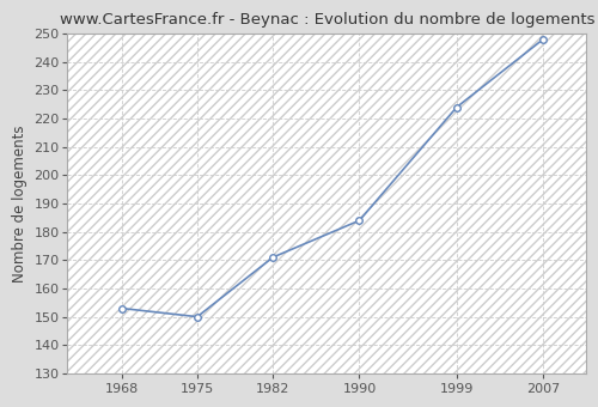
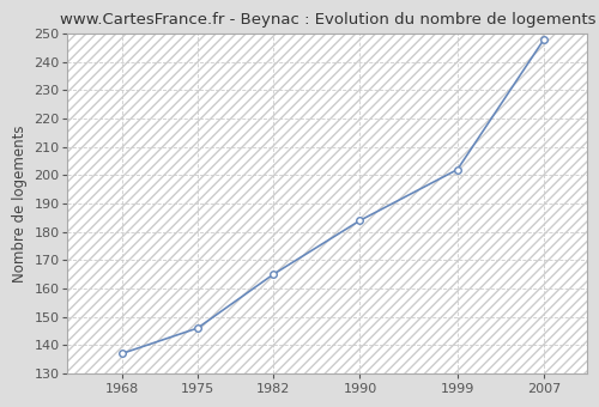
1968: 153 -> 137
1975: 150 -> 146
1982: 171 -> 165
1999: 224 -> 202
